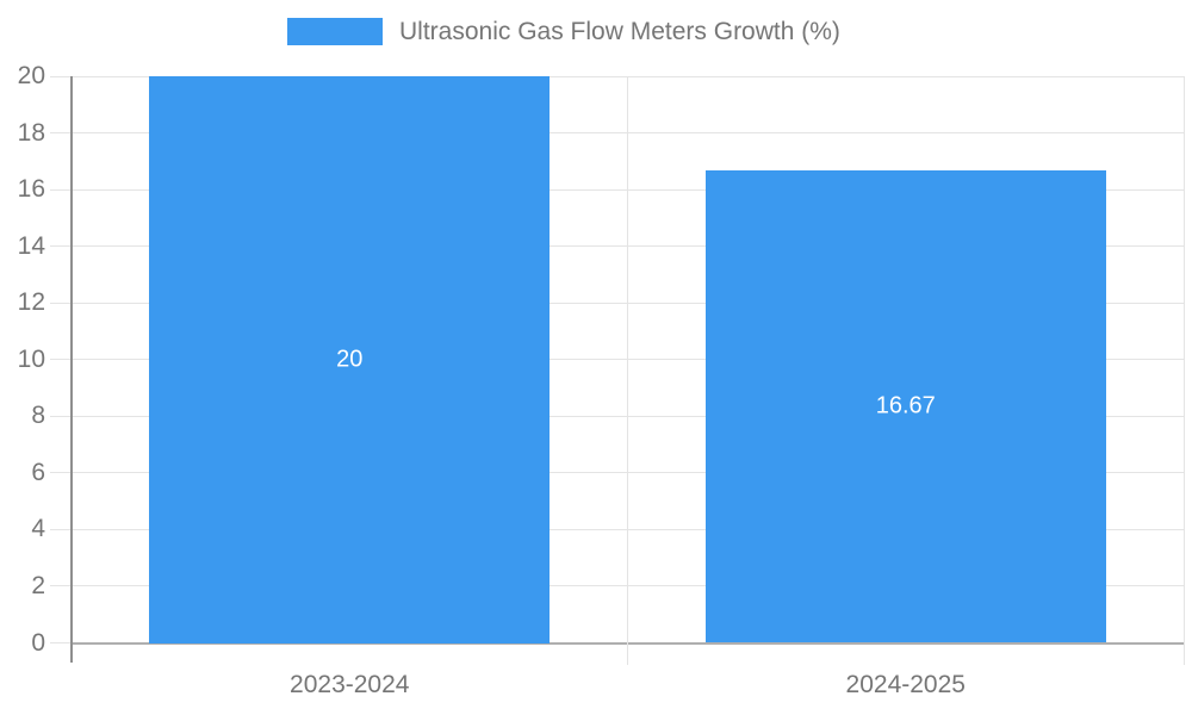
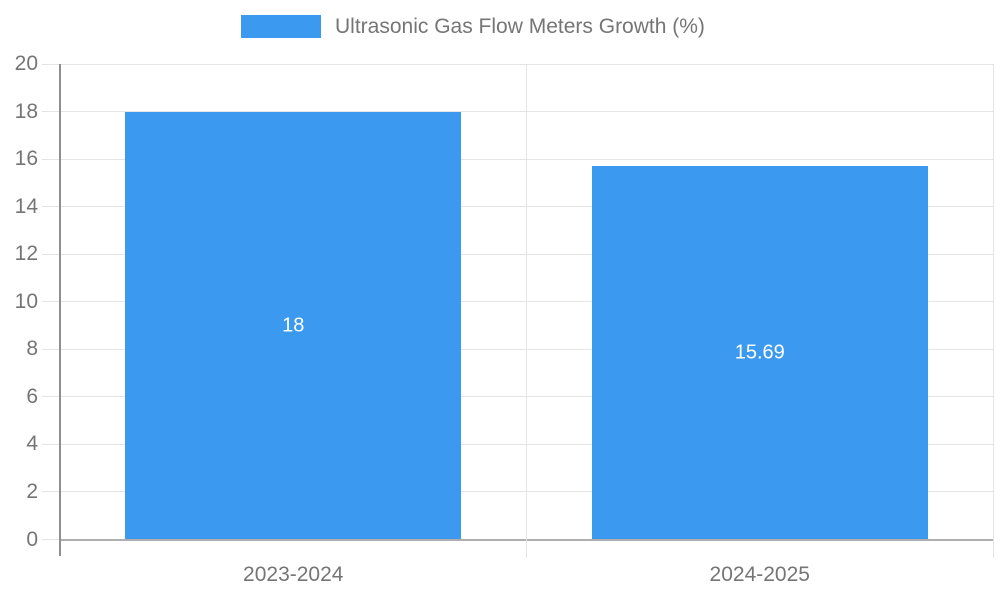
2023-2024: 20 -> 18
2024-2025: 16.67 -> 15.69
